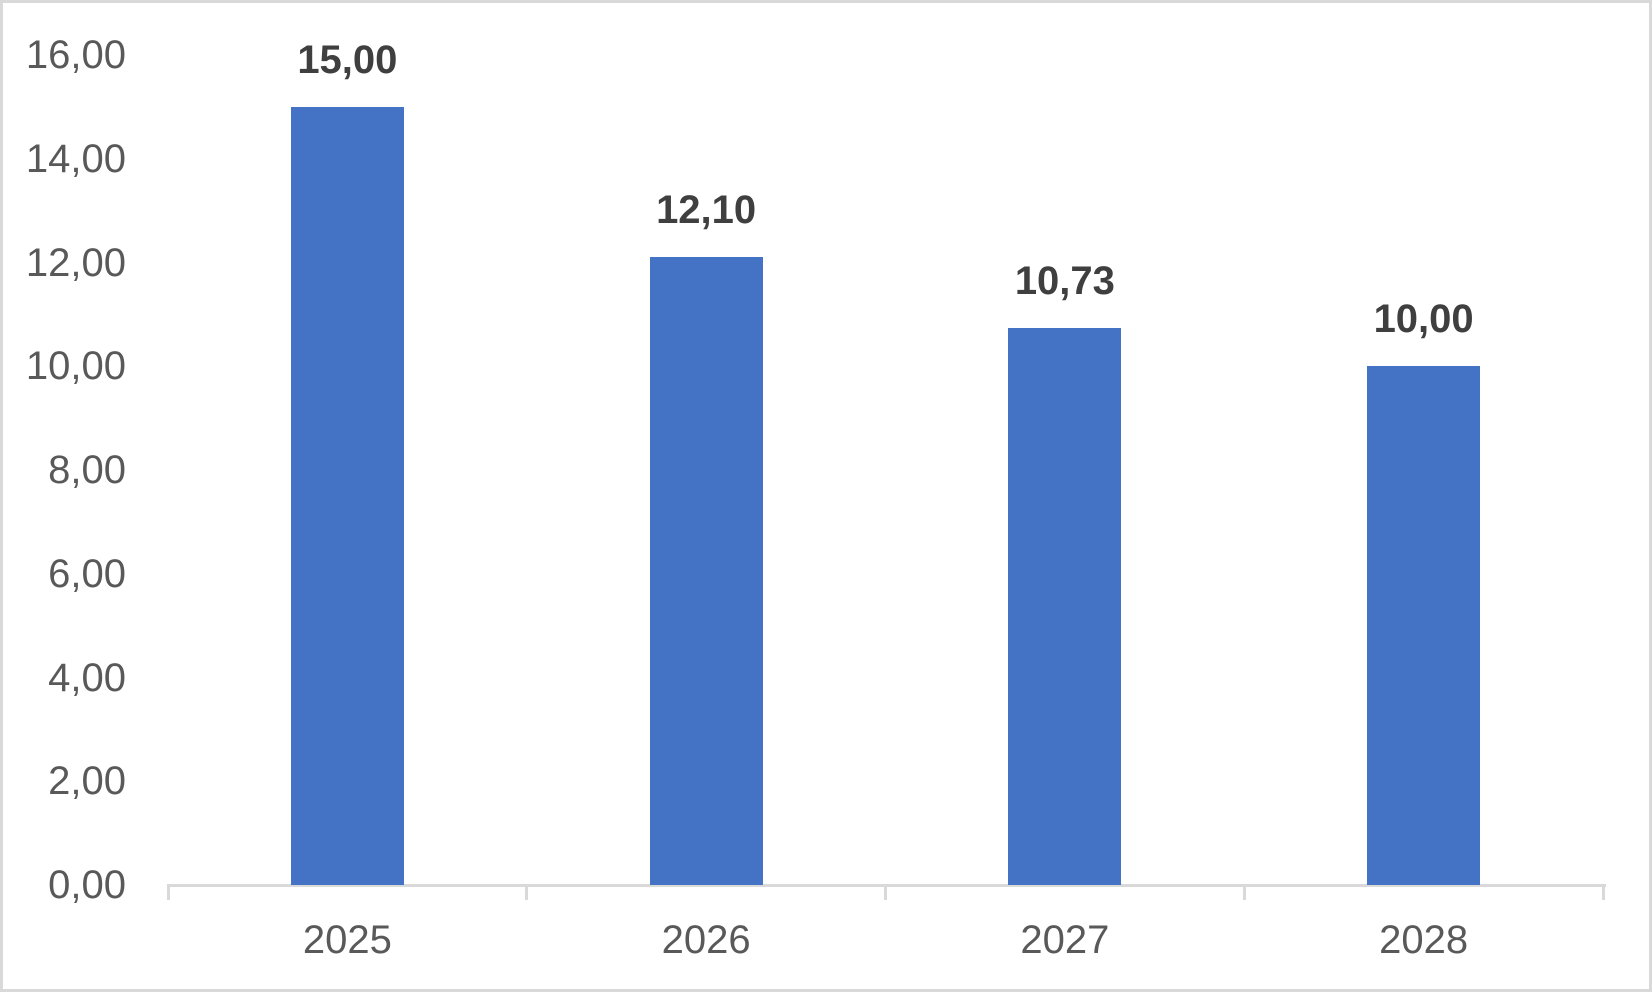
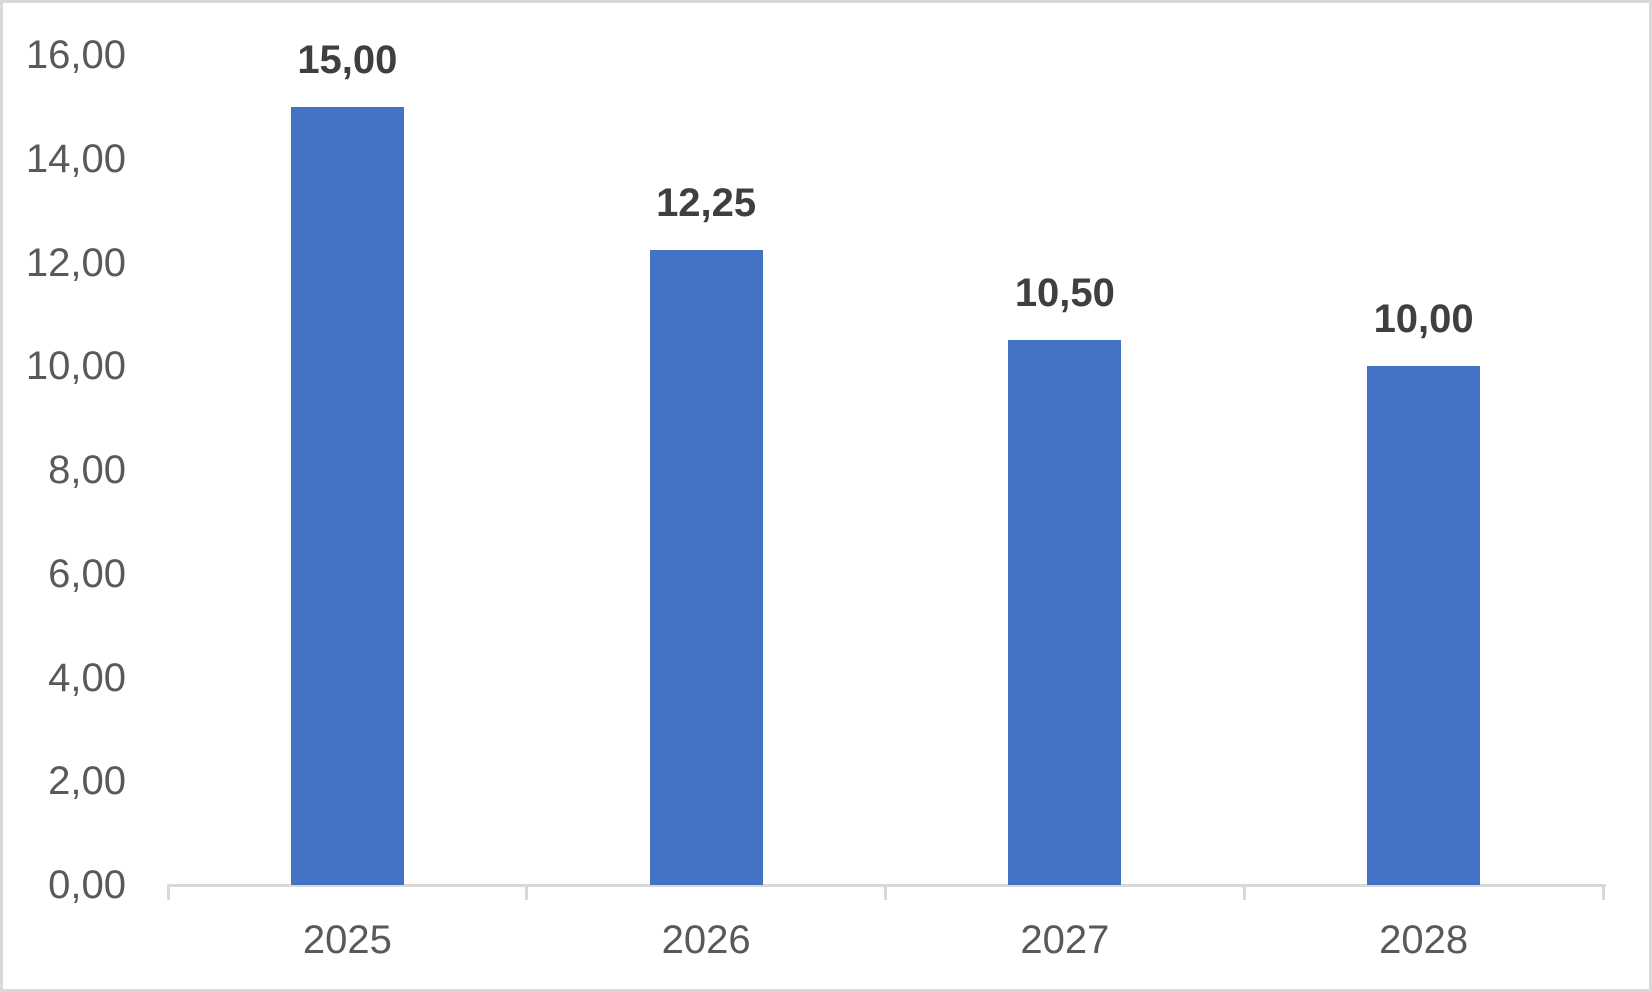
2026: 12,10 -> 12,25
2027: 10,73 -> 10,50
